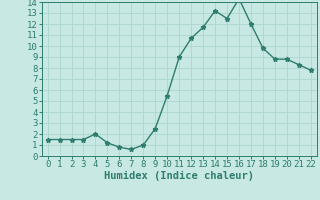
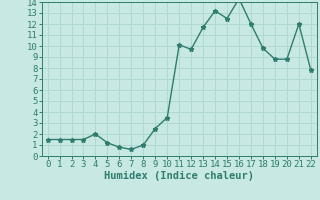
10: 5.5 -> 3.5
11: 9.0 -> 10.1
12: 10.7 -> 9.7
21: 8.3 -> 12.0
